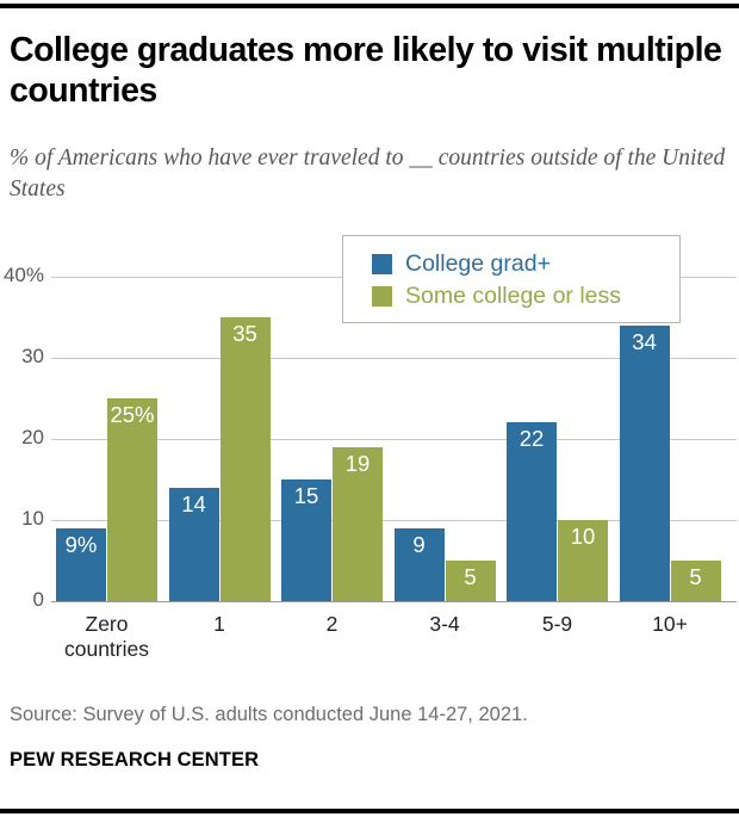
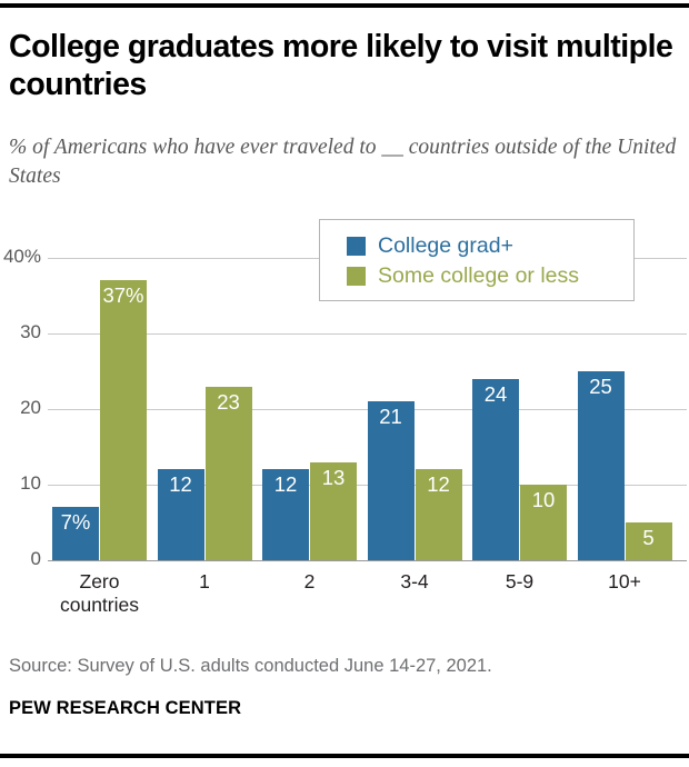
College grad+/Zero countries: 9% -> 7%
Some college or less/Zero countries: 25% -> 37%
College grad+/1: 14 -> 12
Some college or less/1: 35 -> 23
College grad+/2: 15 -> 12
Some college or less/2: 19 -> 13
College grad+/3-4: 9 -> 21
Some college or less/3-4: 5 -> 12
College grad+/5-9: 22 -> 24
College grad+/10+: 34 -> 25
